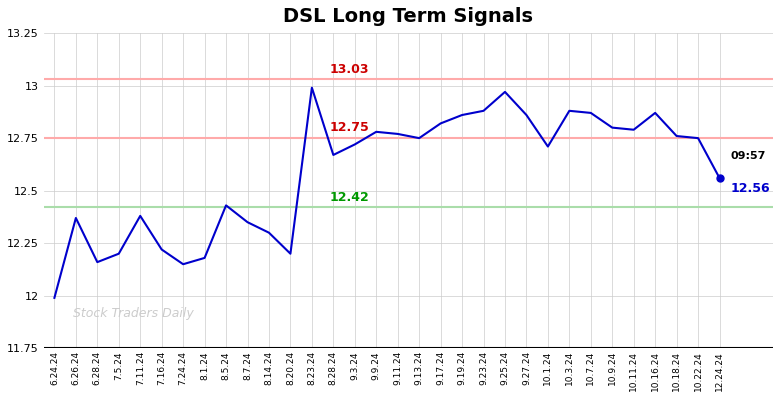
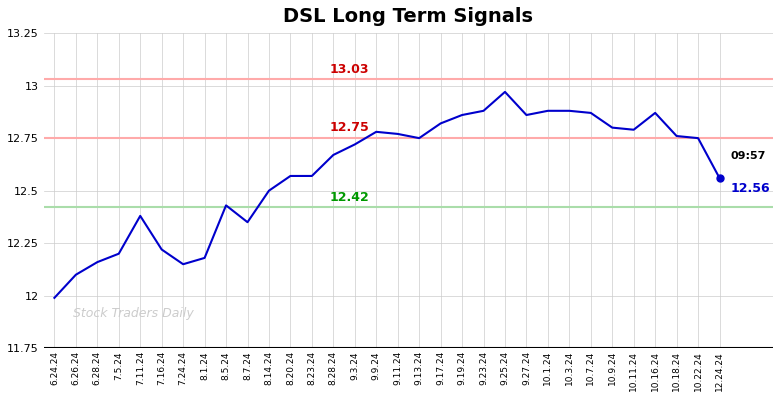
6.26.24: 12.37 -> 12.10
8.14.24: 12.30 -> 12.50
8.20.24: 12.20 -> 12.57
8.23.24: 12.99 -> 12.57
10.1.24: 12.71 -> 12.88
